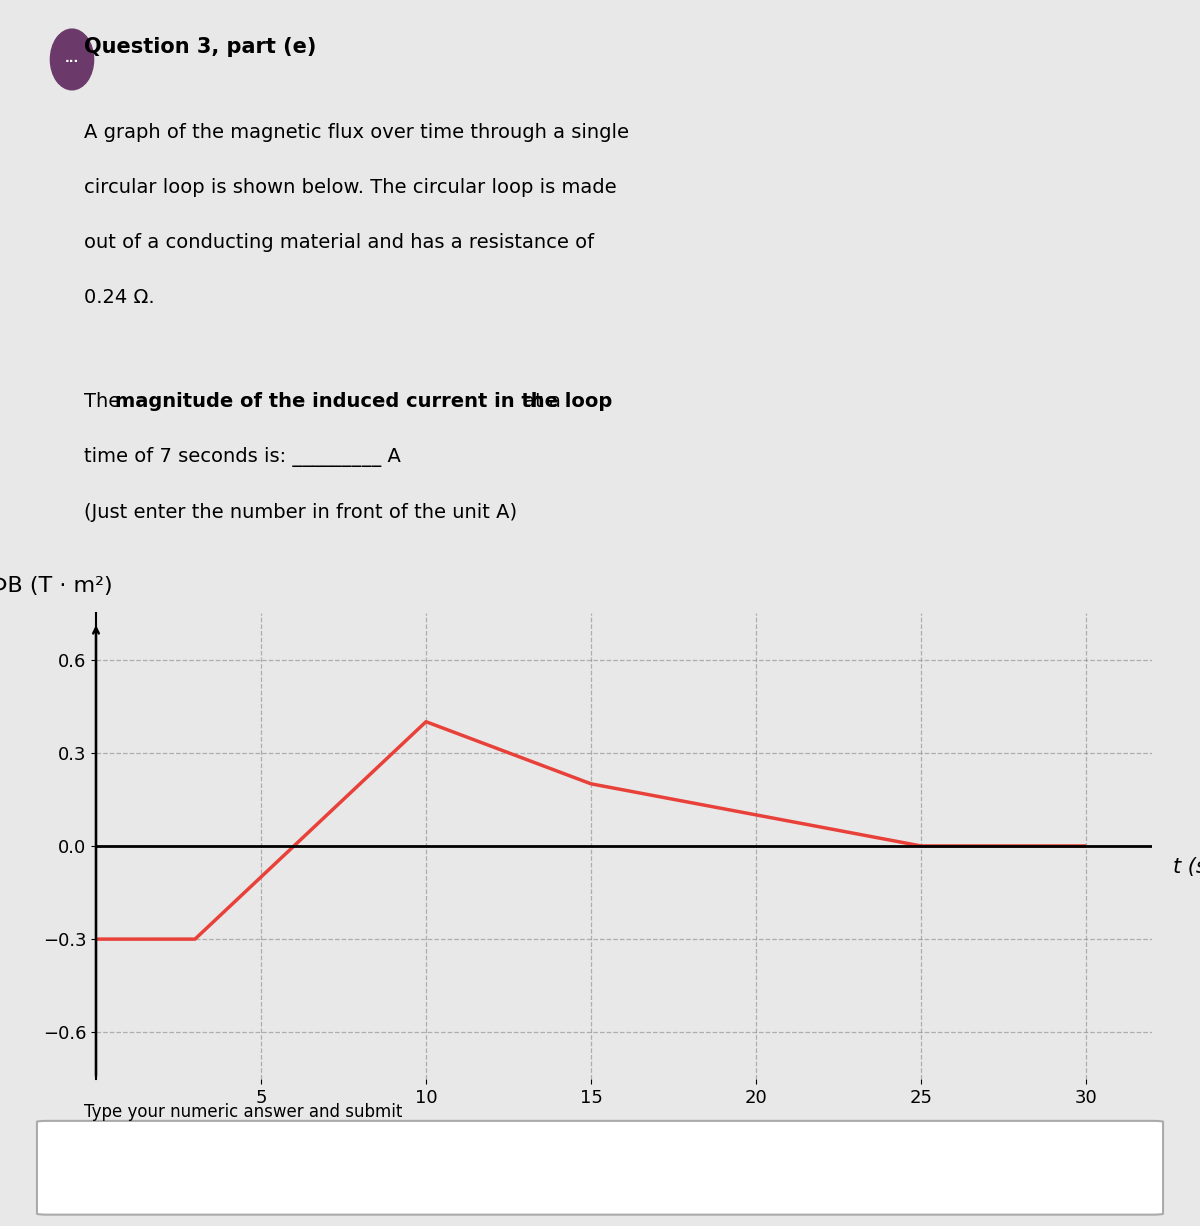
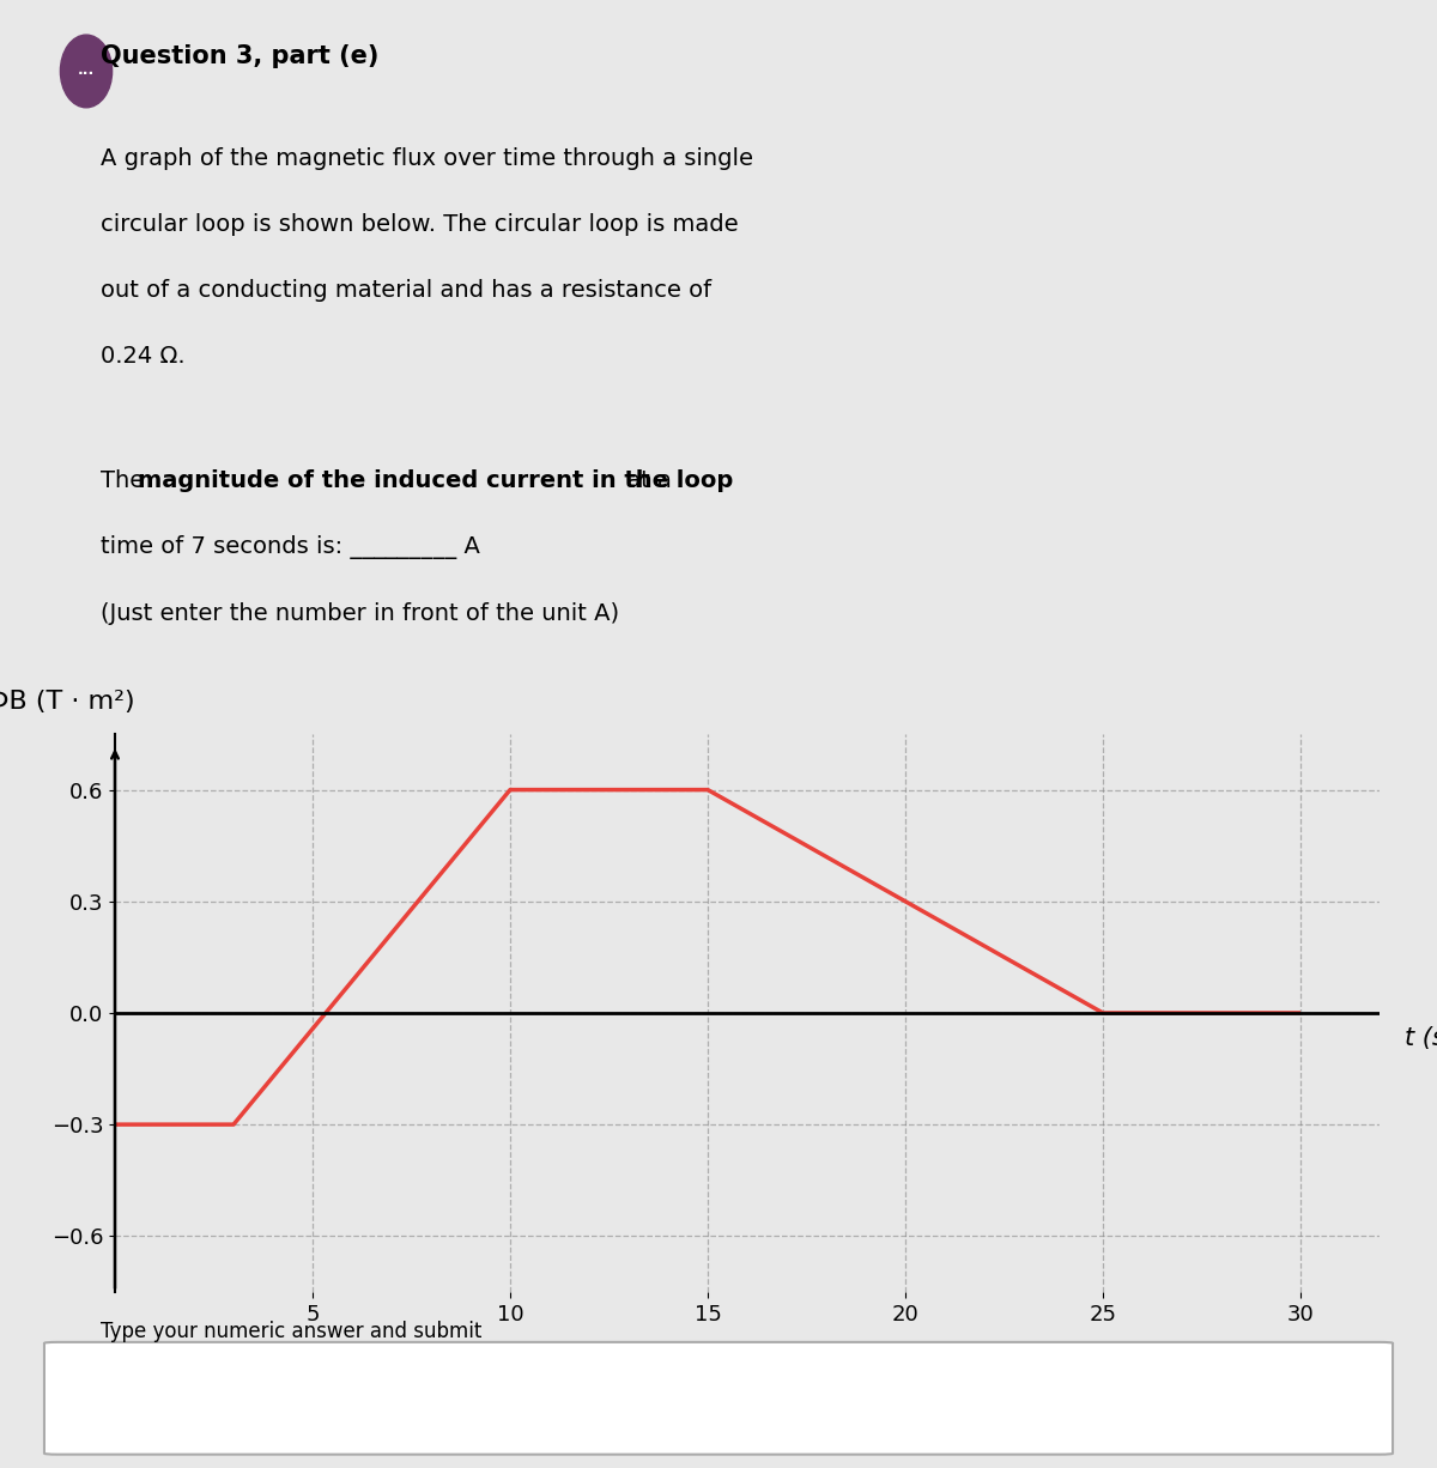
10: 0.4 -> 0.6
15: 0.2 -> 0.6
